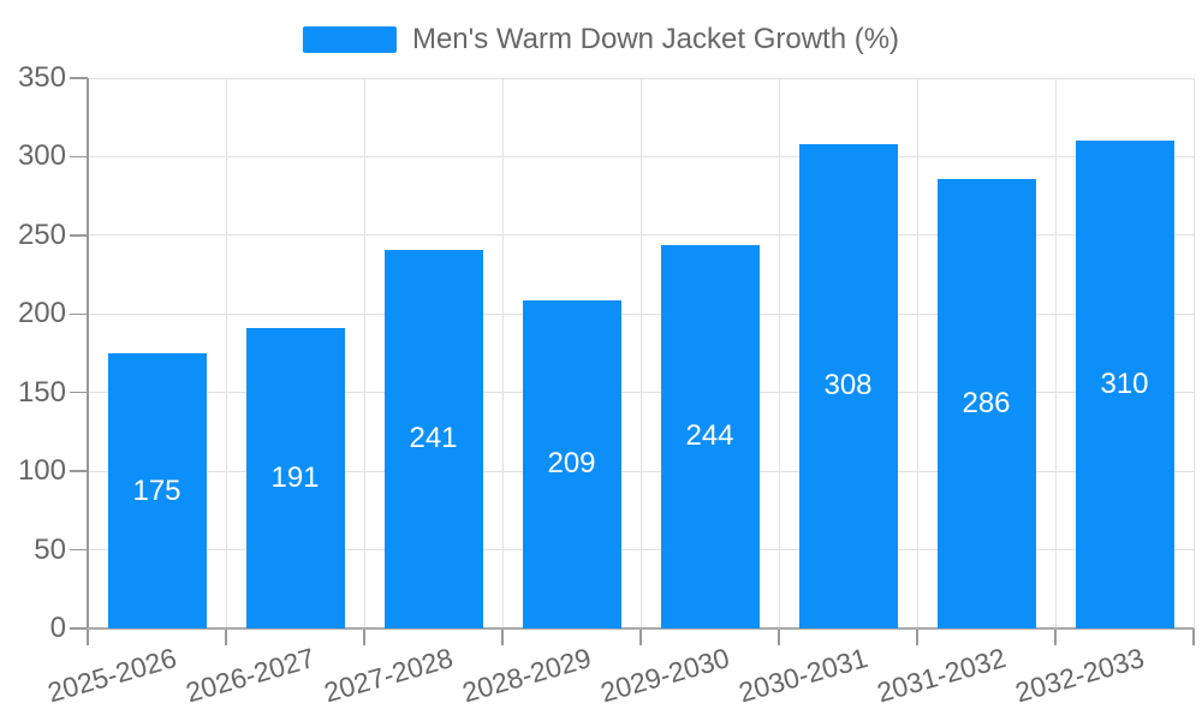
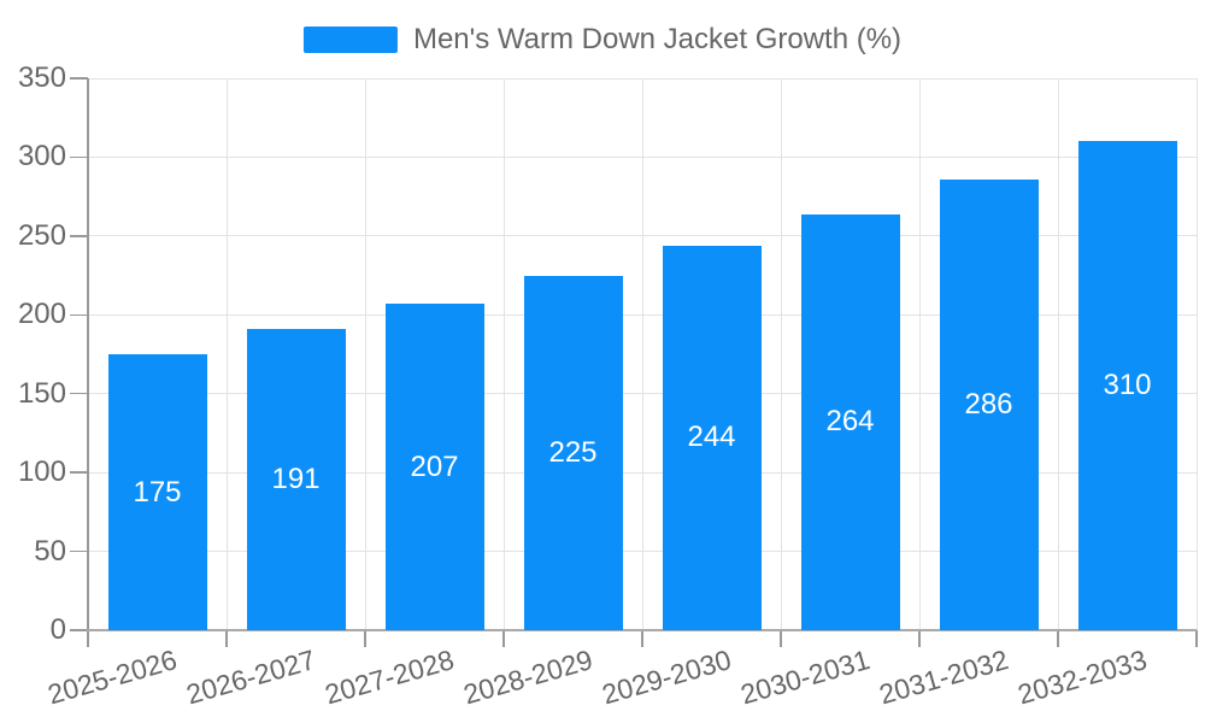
2027-2028: 241 -> 207
2028-2029: 209 -> 225
2030-2031: 308 -> 264
